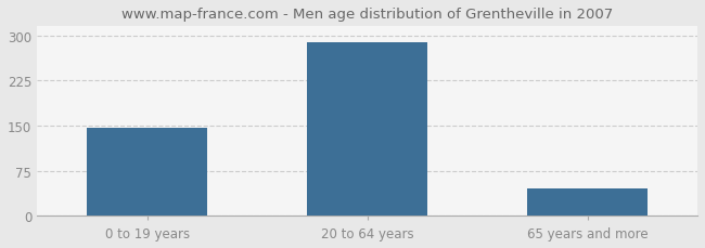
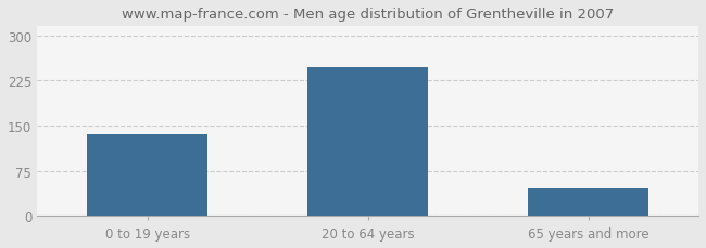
0 to 19 years: 147 -> 136
20 to 64 years: 289 -> 248
